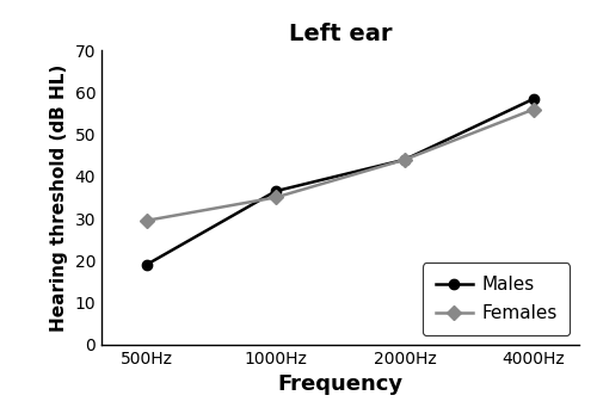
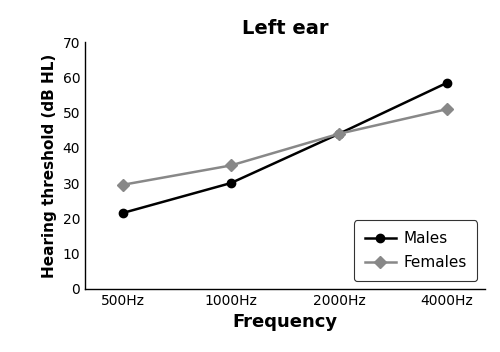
Males/500Hz: 19.0 -> 21.5
Males/1000Hz: 36.5 -> 30.0
Females/4000Hz: 56.0 -> 51.0
